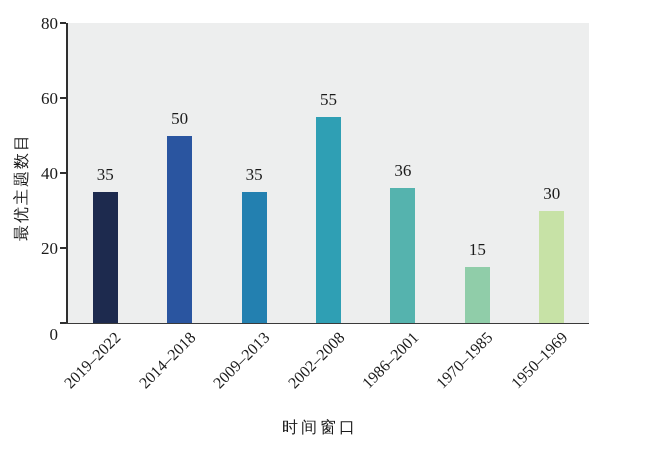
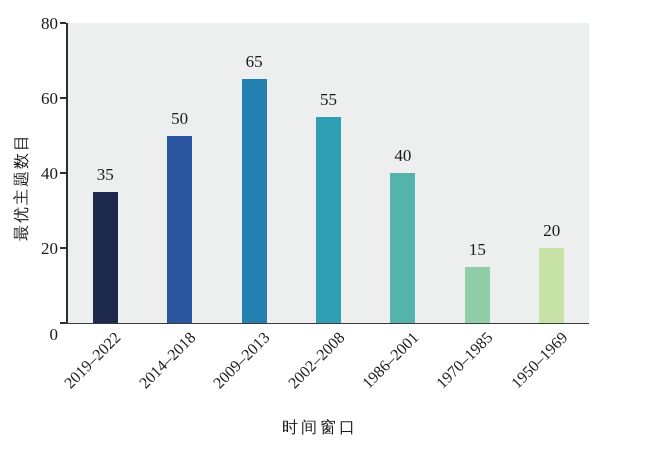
2009–2013: 35 -> 65
1986–2001: 36 -> 40
1950–1969: 30 -> 20
